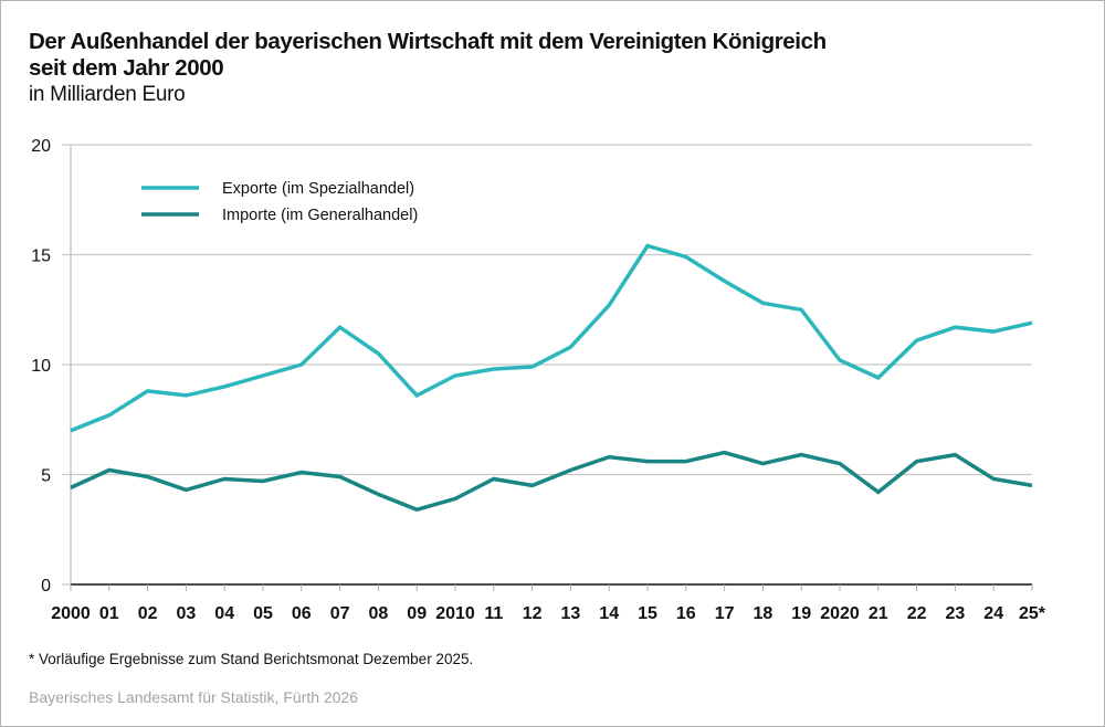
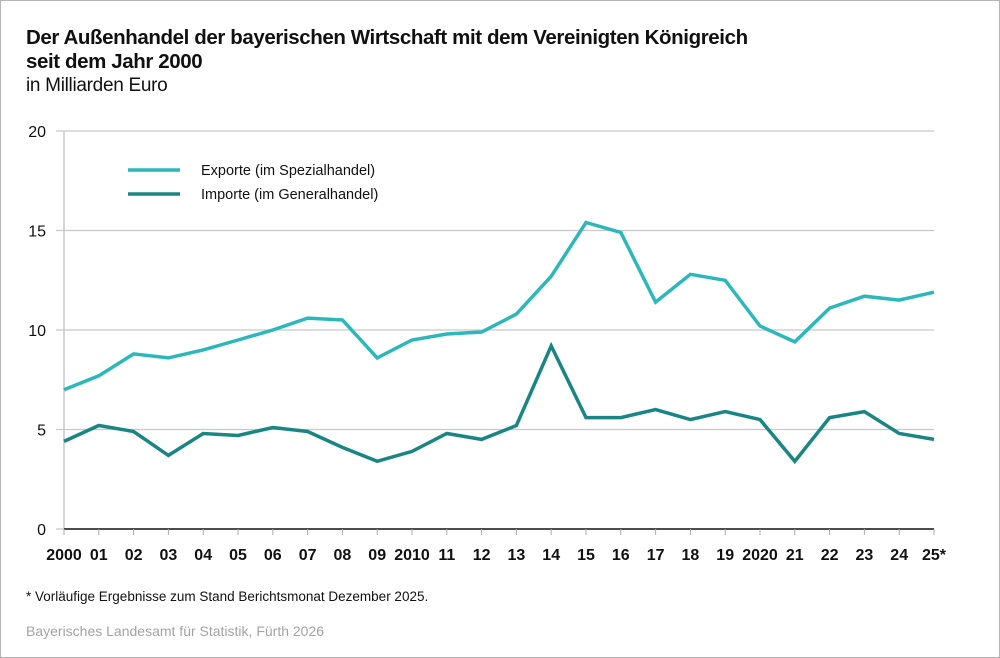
Importe (im Generalhandel)/03: 4.3 -> 3.7
Exporte (im Spezialhandel)/07: 11.7 -> 10.6
Importe (im Generalhandel)/14: 5.8 -> 9.2
Exporte (im Spezialhandel)/17: 13.8 -> 11.4
Importe (im Generalhandel)/21: 4.2 -> 3.4
